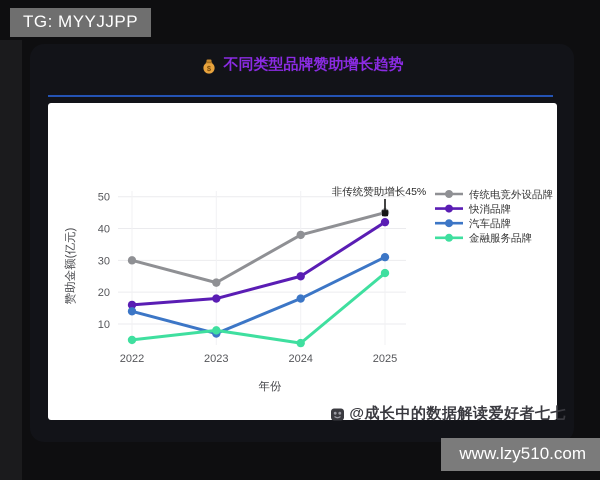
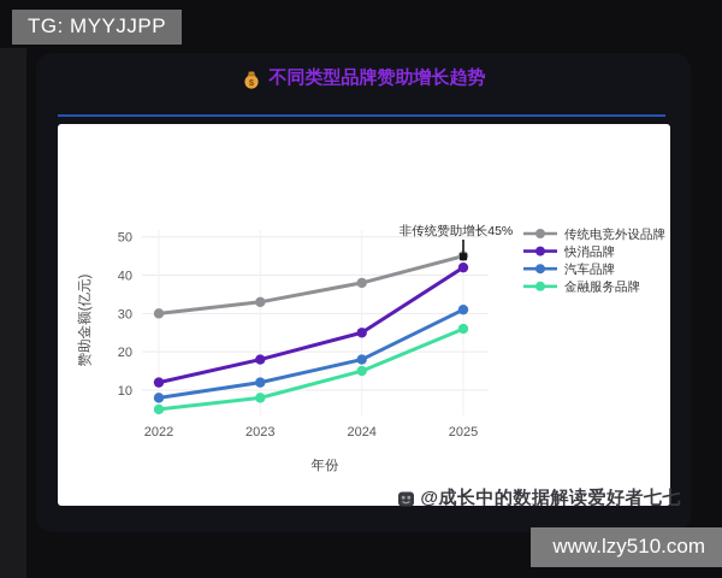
快消品牌/2022: 16 -> 12
汽车品牌/2022: 14 -> 8
传统电竞外设品牌/2023: 23 -> 33
汽车品牌/2023: 7 -> 12
金融服务品牌/2024: 4 -> 15
